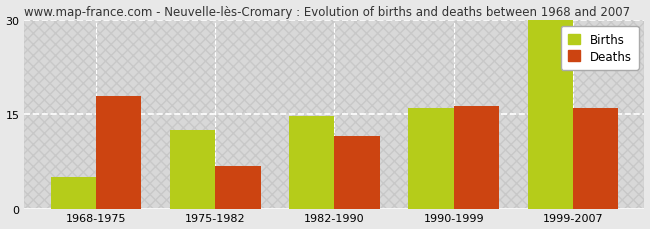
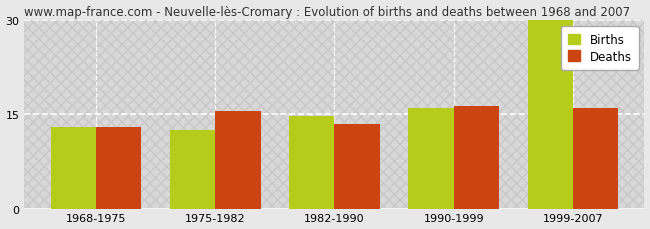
Births/1968-1975: 5.0 -> 13.0
Deaths/1968-1975: 18.0 -> 13.0
Deaths/1975-1982: 6.8 -> 15.5
Deaths/1982-1990: 11.6 -> 13.5
